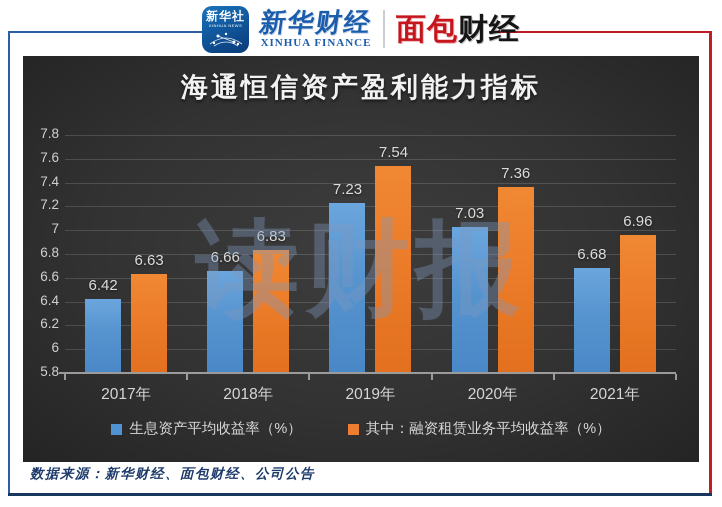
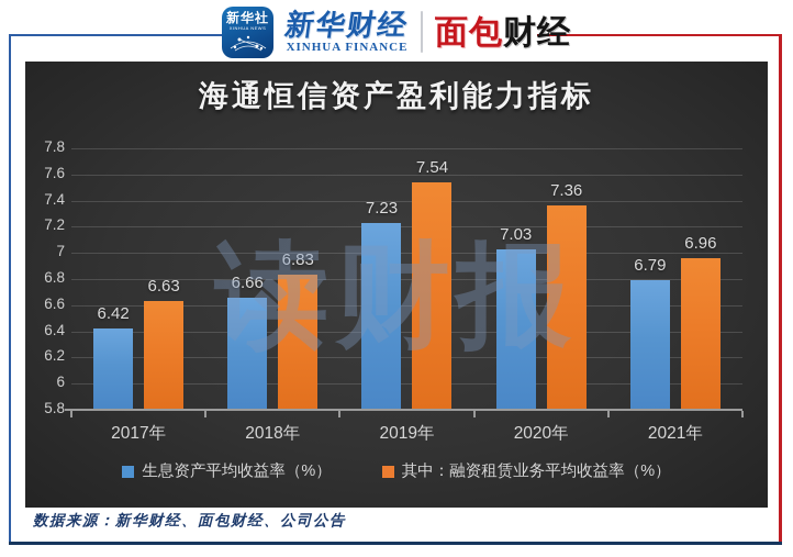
生息资产平均收益率（%）/2021年: 6.68 -> 6.79
